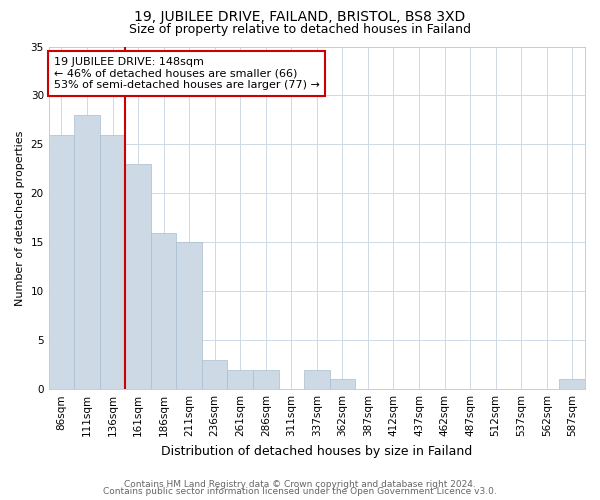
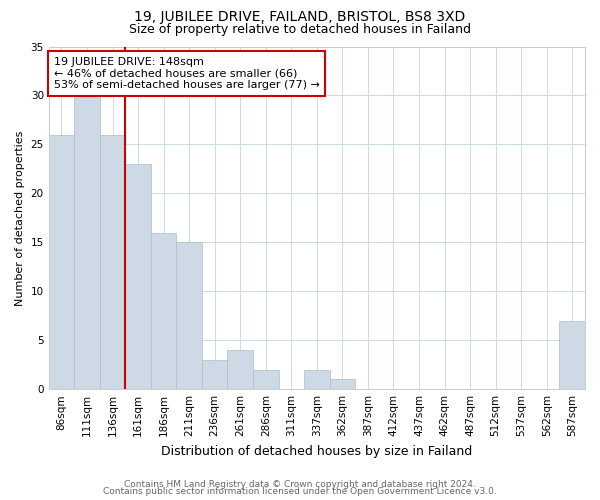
111sqm: 28 -> 30
261sqm: 2 -> 4
587sqm: 1 -> 7
